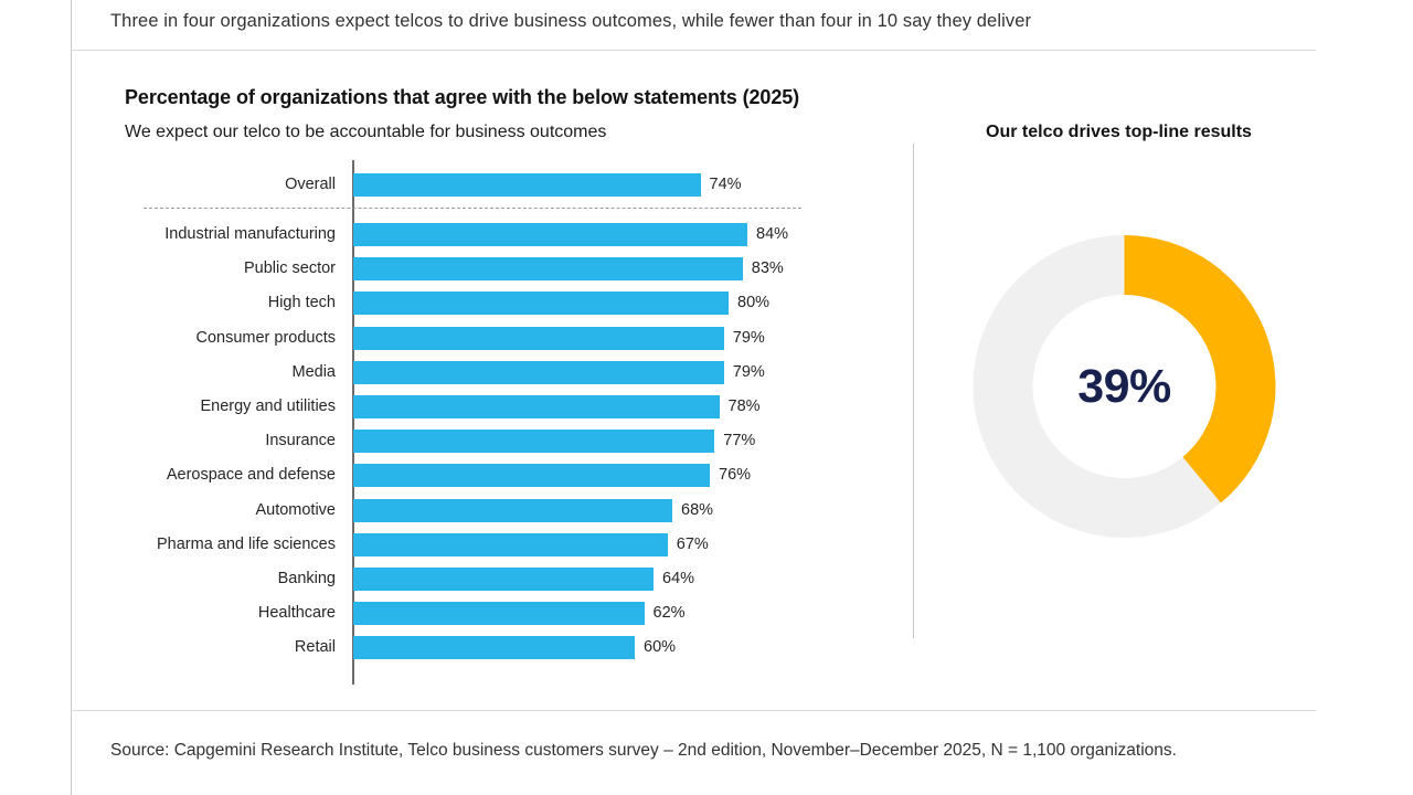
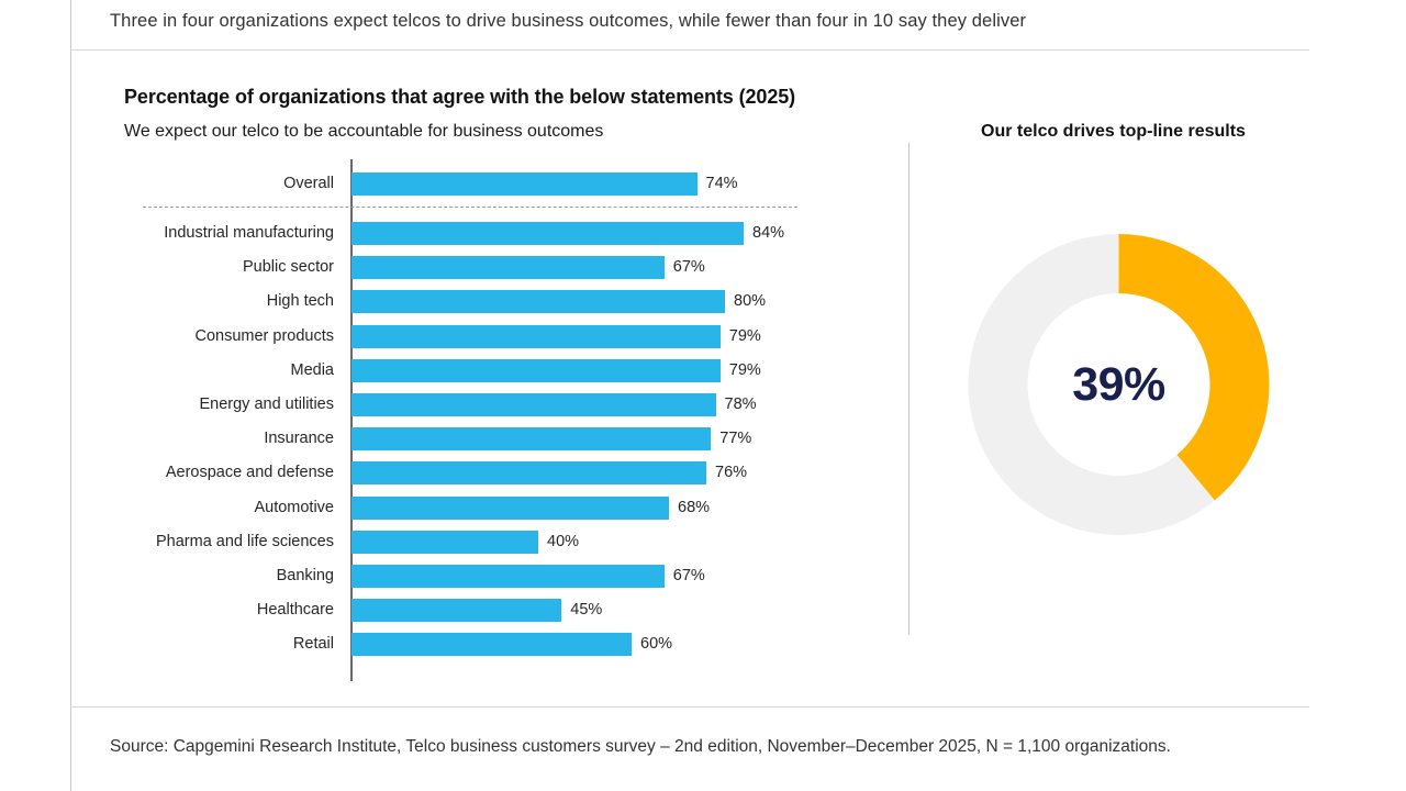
We expect our telco to be accountable for business outcomes/Public sector: 83% -> 67%
We expect our telco to be accountable for business outcomes/Pharma and life sciences: 67% -> 40%
We expect our telco to be accountable for business outcomes/Banking: 64% -> 67%
We expect our telco to be accountable for business outcomes/Healthcare: 62% -> 45%
